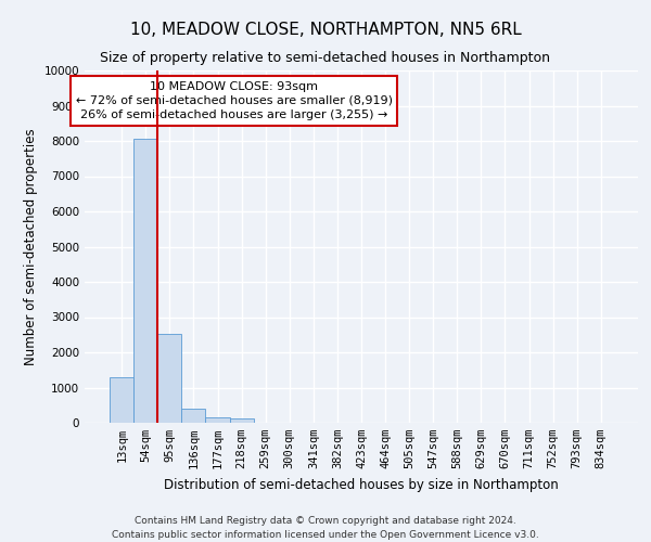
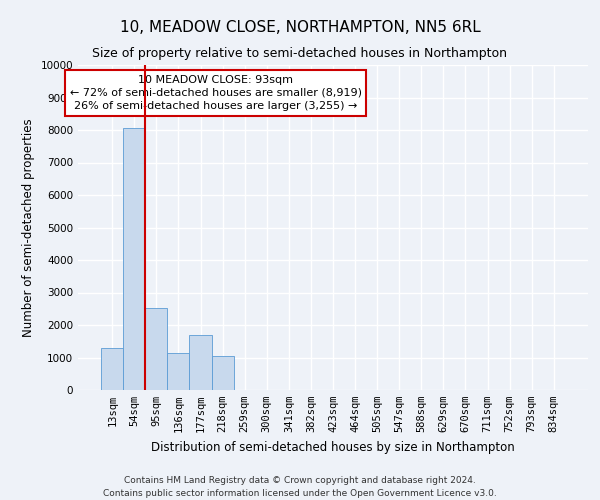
136sqm: 390 -> 1150
177sqm: 160 -> 1700
218sqm: 110 -> 1050
